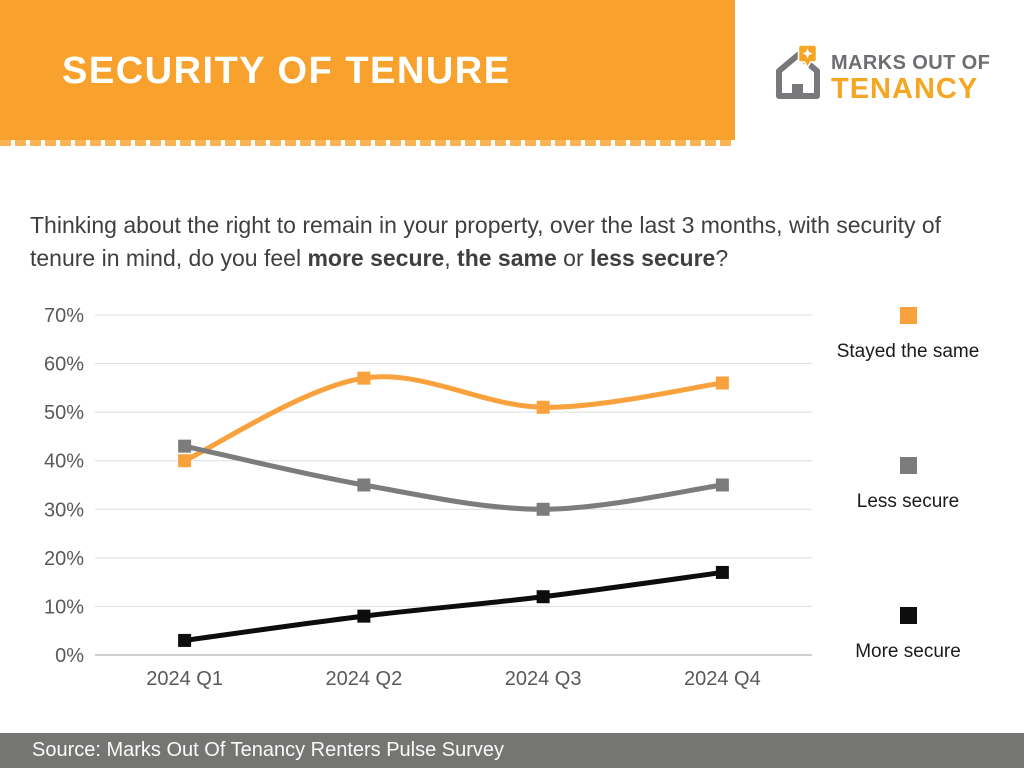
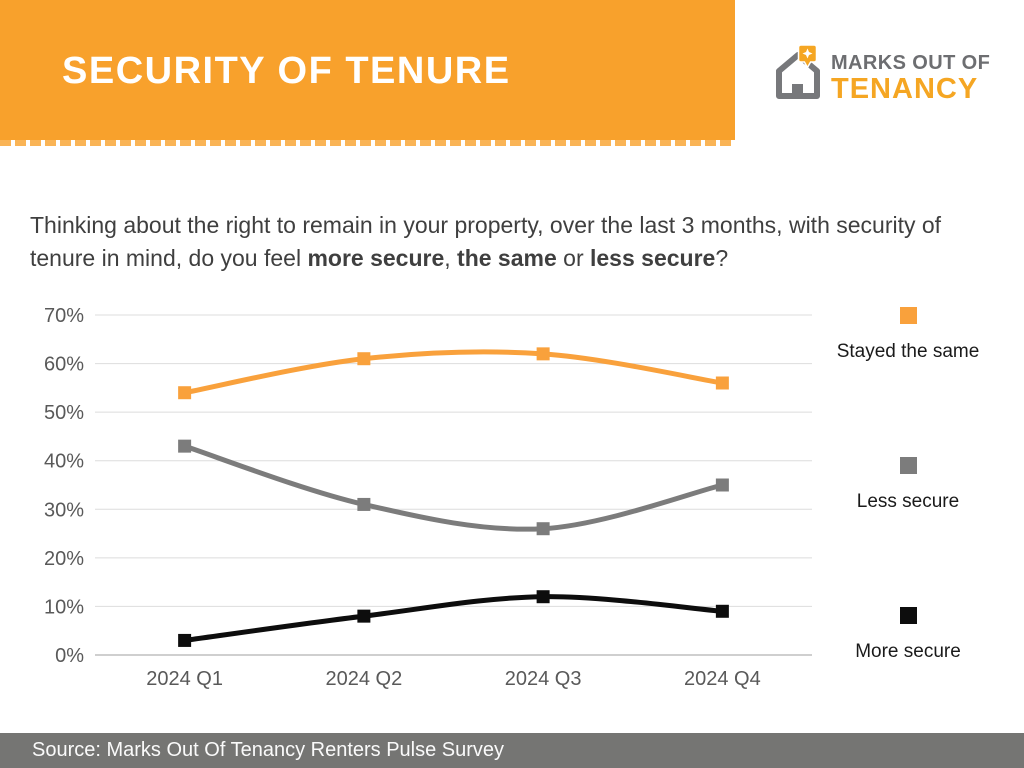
Stayed the same/2024 Q1: 40% -> 54%
Stayed the same/2024 Q2: 57% -> 61%
Less secure/2024 Q2: 35% -> 31%
Stayed the same/2024 Q3: 51% -> 62%
Less secure/2024 Q3: 30% -> 26%
More secure/2024 Q4: 17% -> 9%
